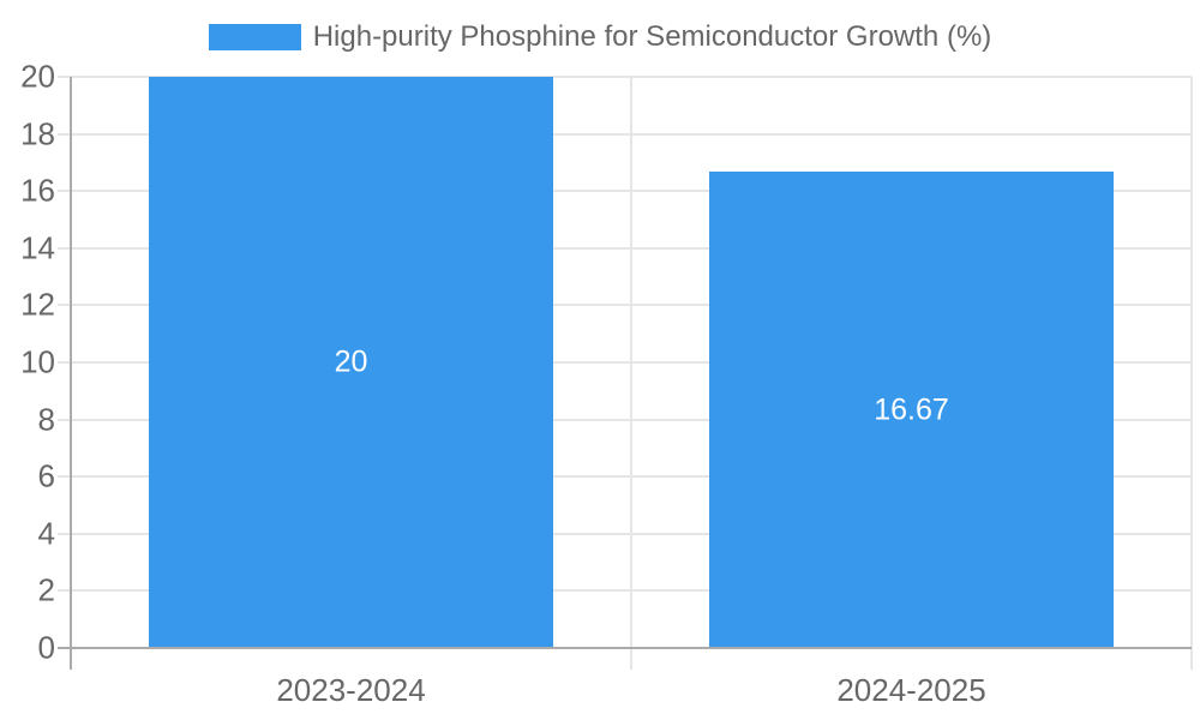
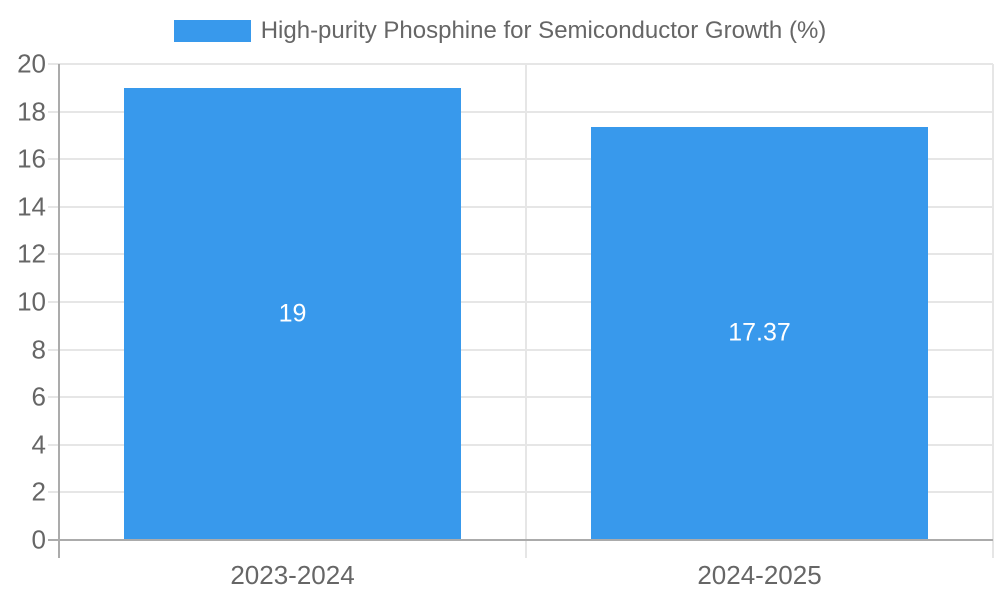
2023-2024: 20 -> 19
2024-2025: 16.67 -> 17.37
